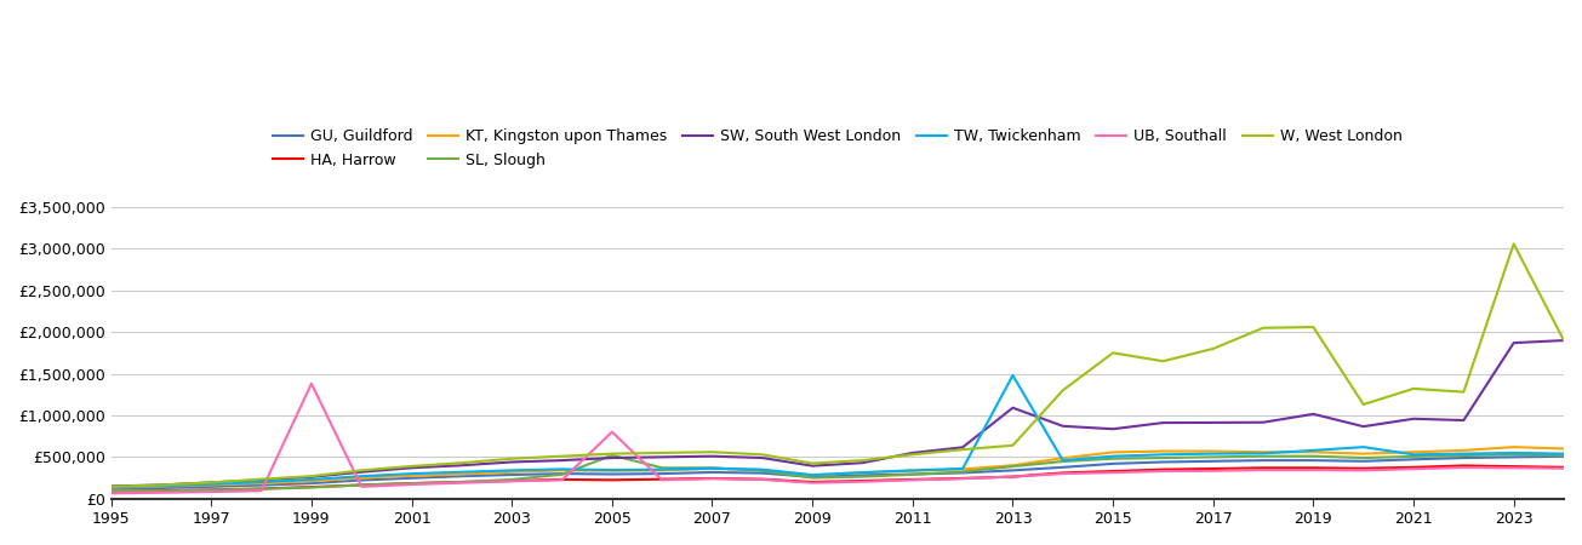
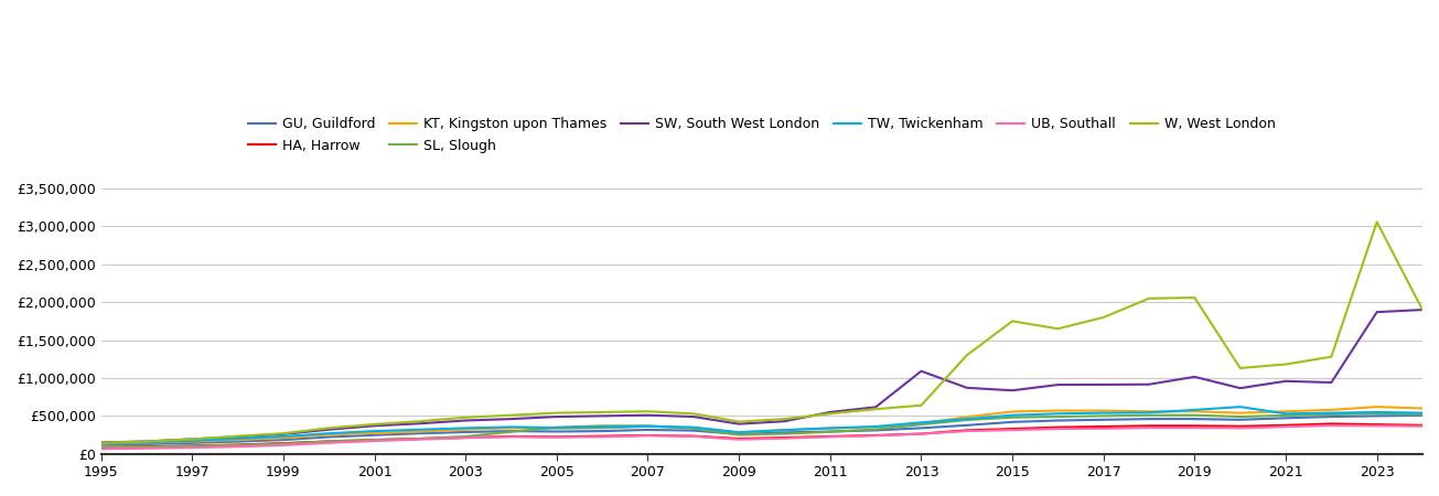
UB, Southall/1999: £1,380,000 -> £110,000
SL, Slough/2005: £520,000 -> £350,000
UB, Southall/2005: £800,000 -> £220,000
TW, Twickenham/2013: £1,480,000 -> £410,000
W, West London/2021: £1,320,000 -> £1,180,000
